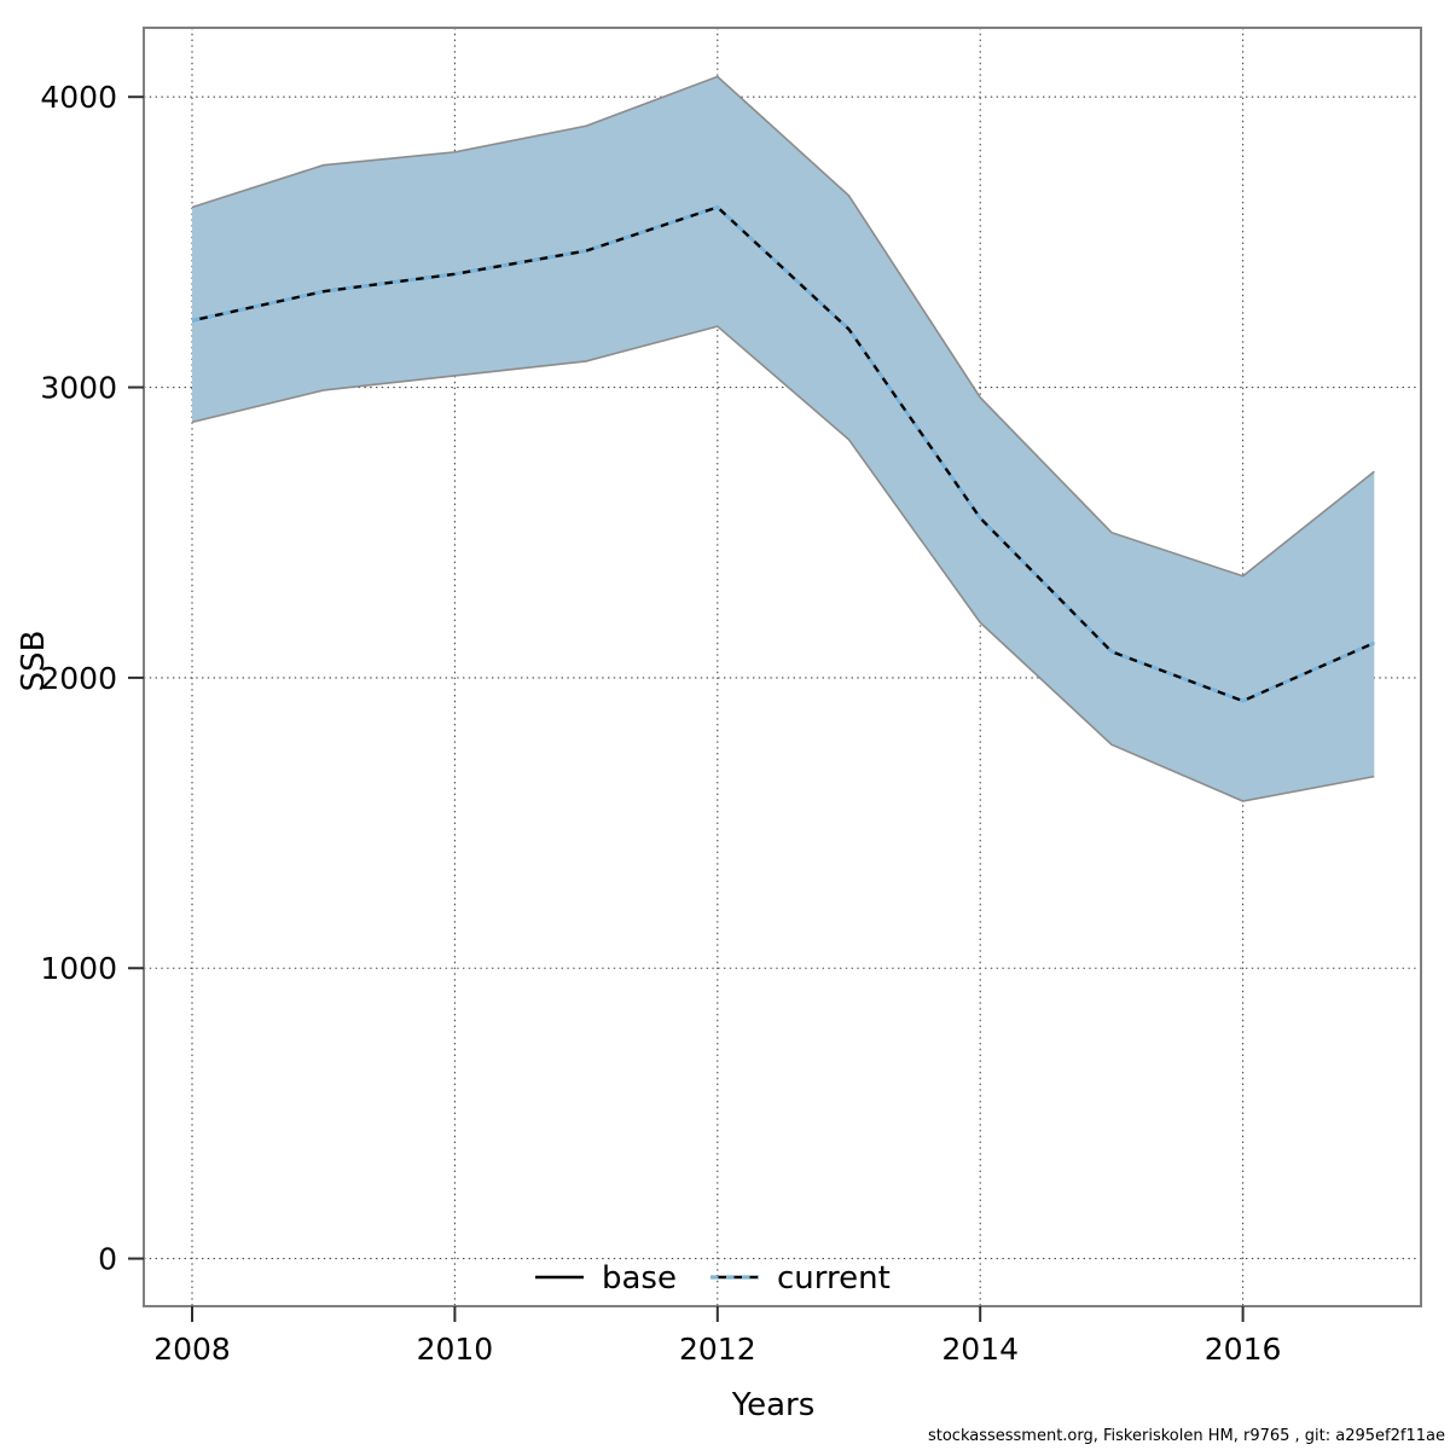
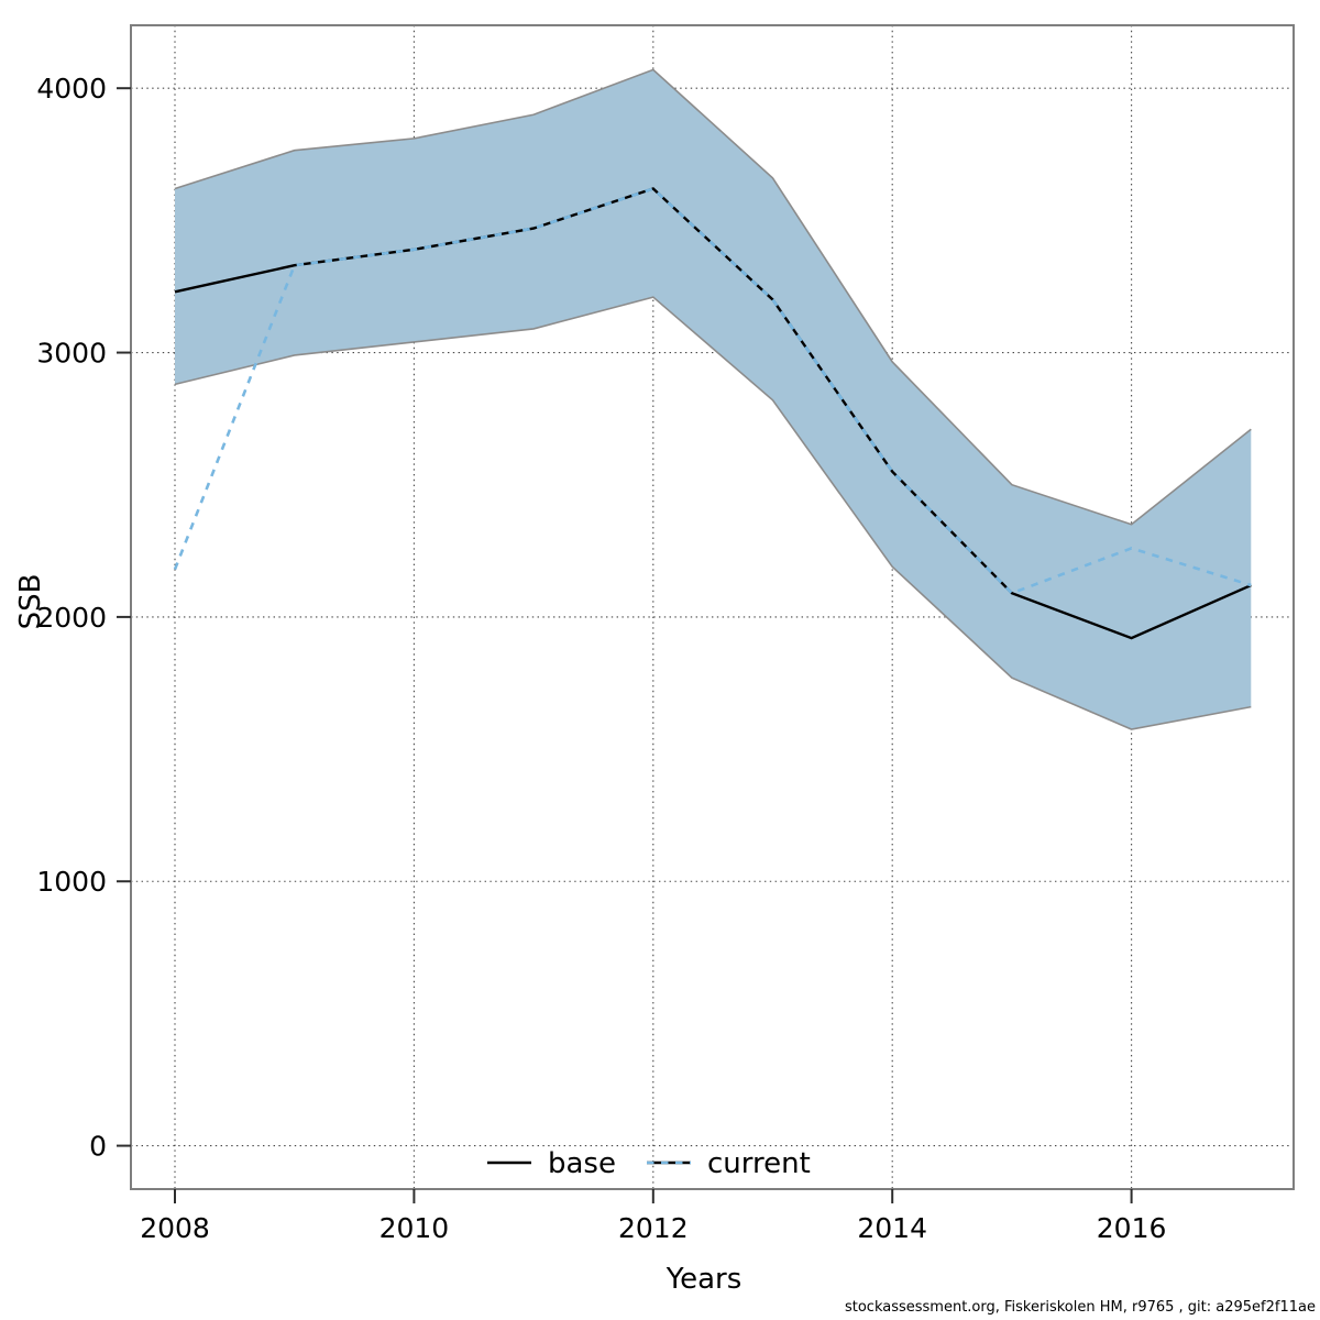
current/2008: 3230 -> 2180
current/2016: 1920 -> 2260
